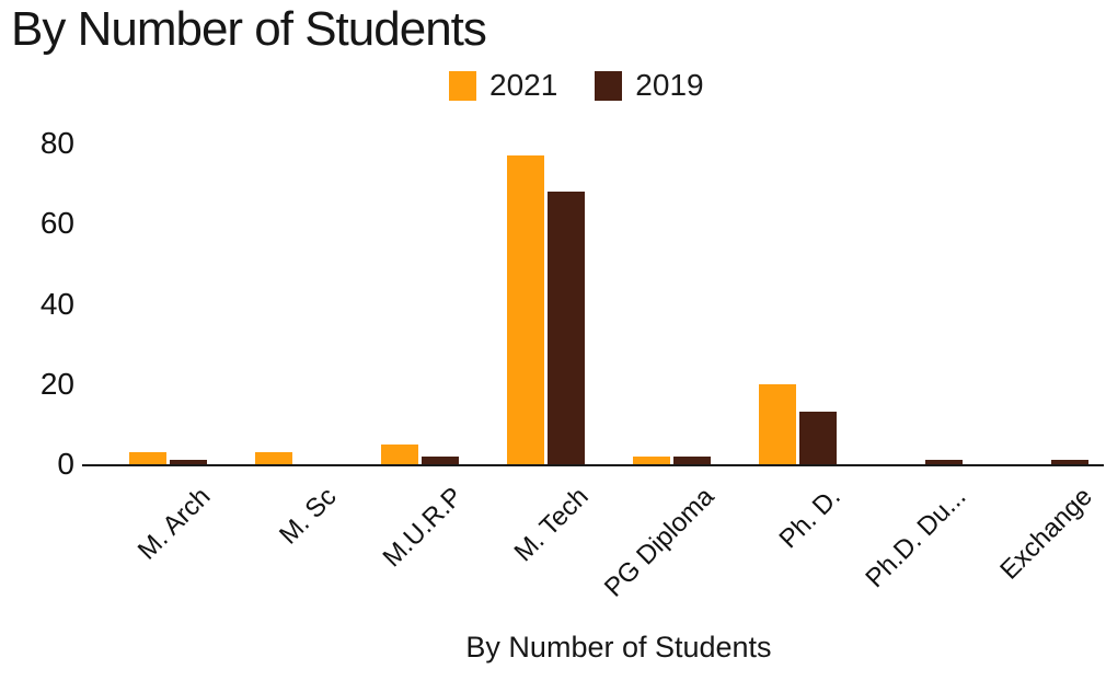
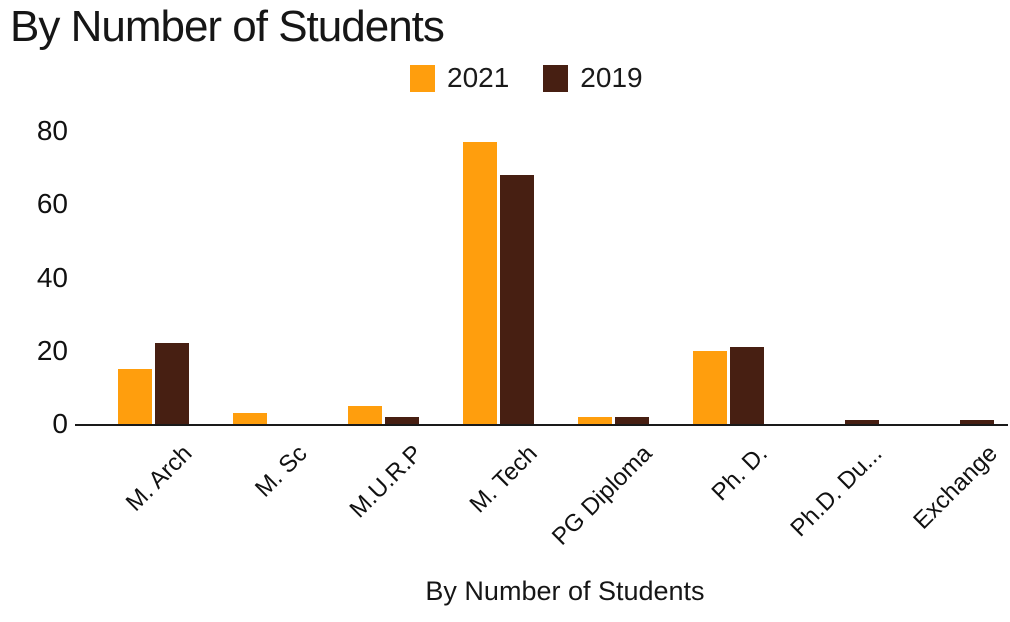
2021/M. Arch: 3 -> 15
2019/M. Arch: 1 -> 22
2019/Ph. D.: 13 -> 21
